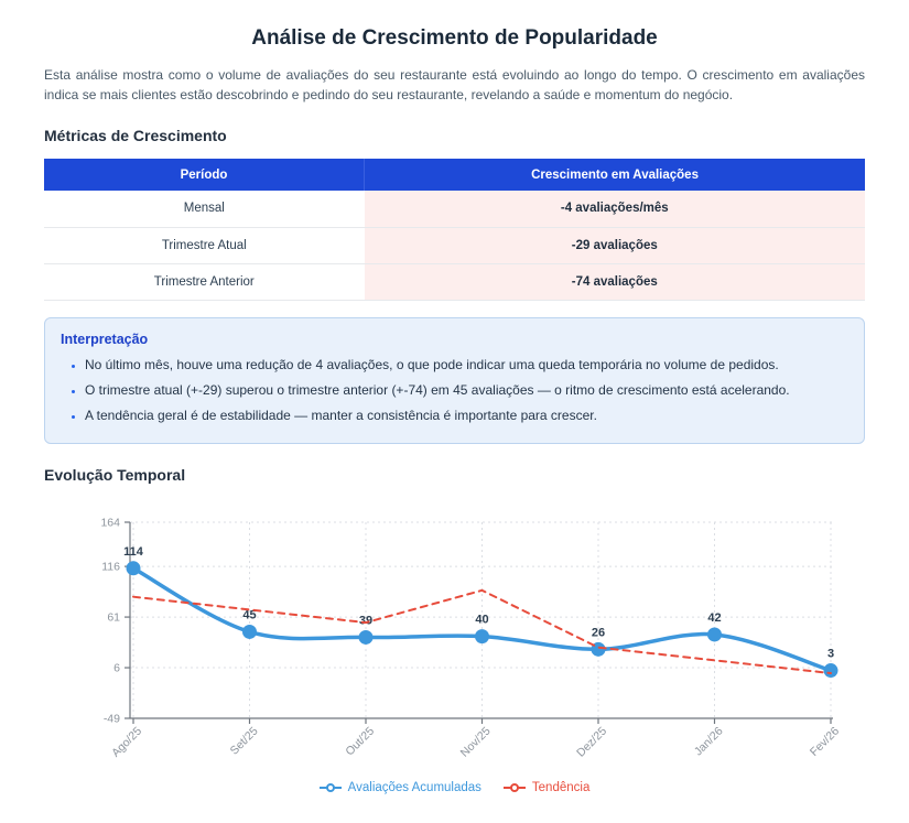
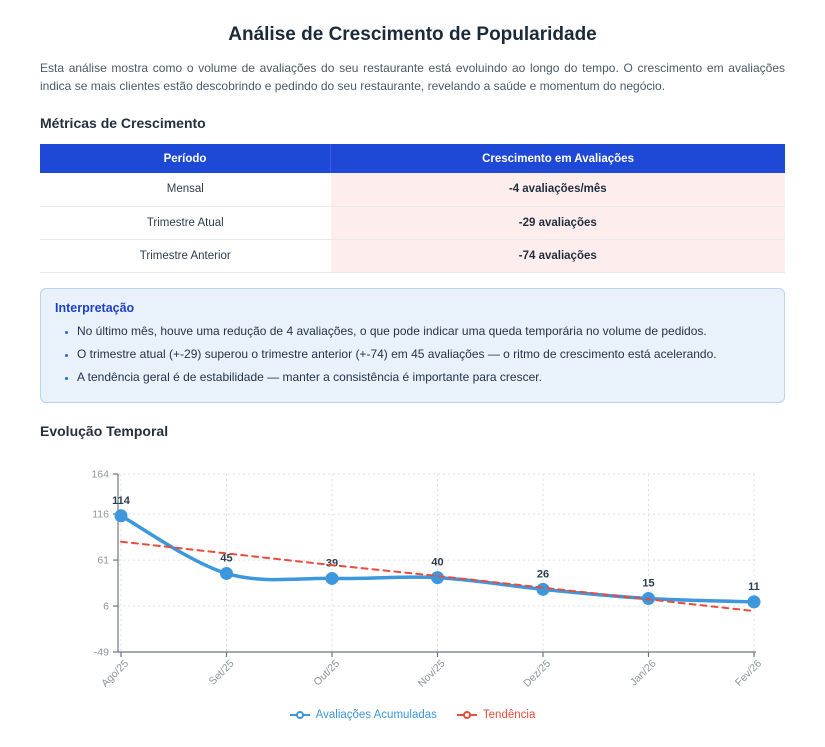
Tendência/Nov/25: 90 -> 40
Avaliações Acumuladas/Jan/26: 42 -> 15
Avaliações Acumuladas/Fev/26: 3 -> 11
